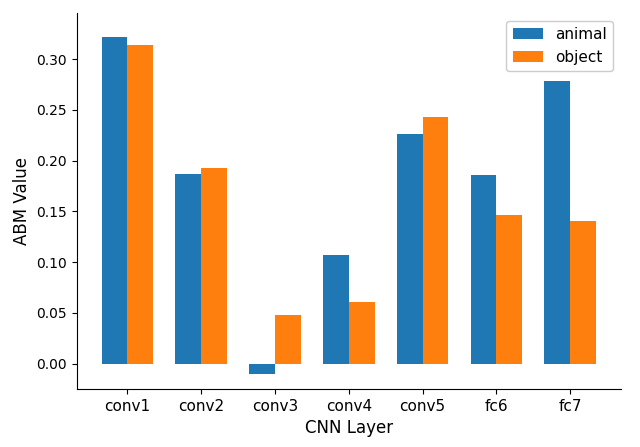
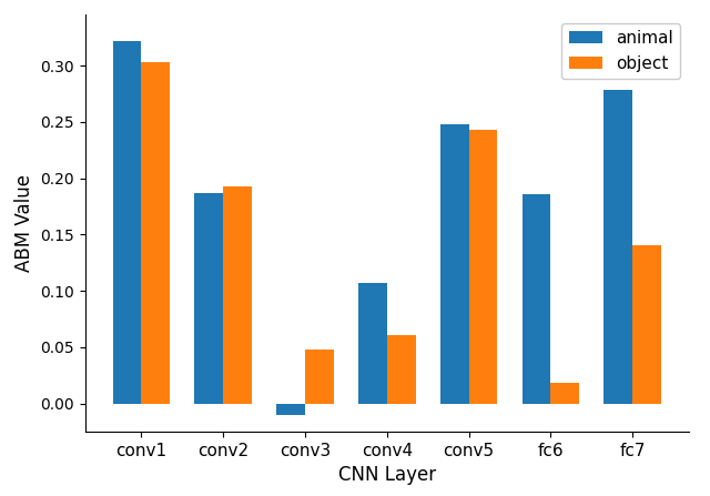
object/conv1: 0.314 -> 0.303
animal/conv5: 0.226 -> 0.248
object/fc6: 0.146 -> 0.018
